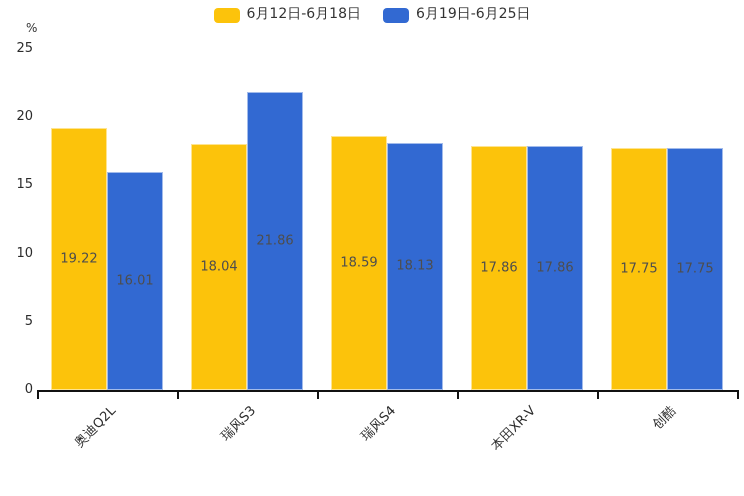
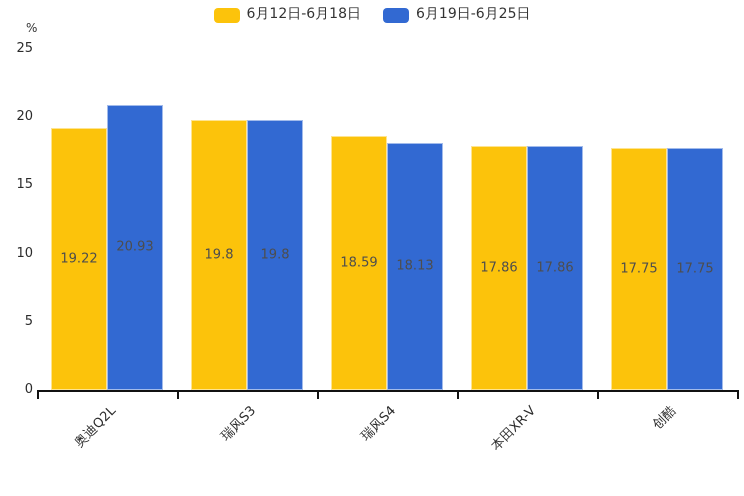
6月19日-6月25日/奥迪Q2L: 16.01 -> 20.93
6月12日-6月18日/瑞风S3: 18.04 -> 19.8
6月19日-6月25日/瑞风S3: 21.86 -> 19.8
